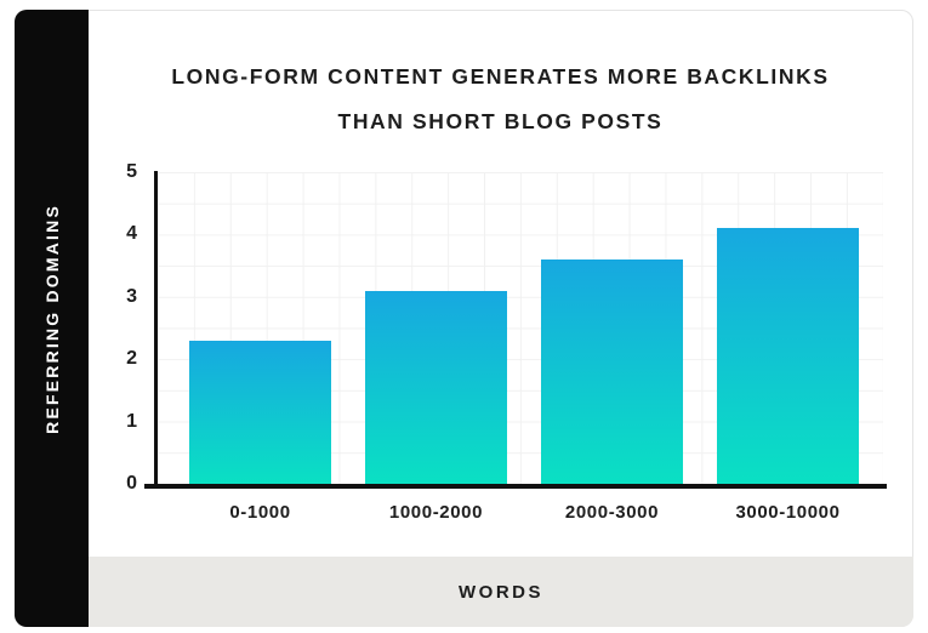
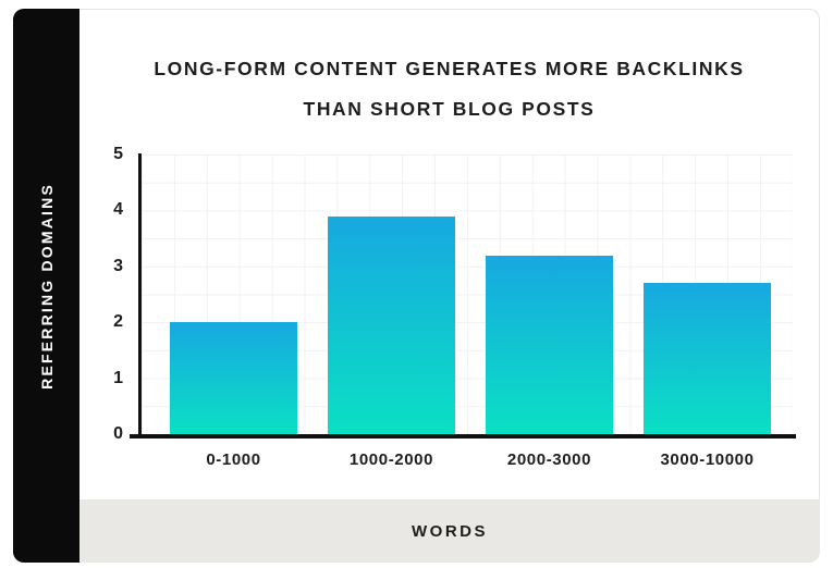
0-1000: 2.3 -> 2.0
1000-2000: 3.1 -> 3.9
2000-3000: 3.6 -> 3.2
3000-10000: 4.1 -> 2.7
